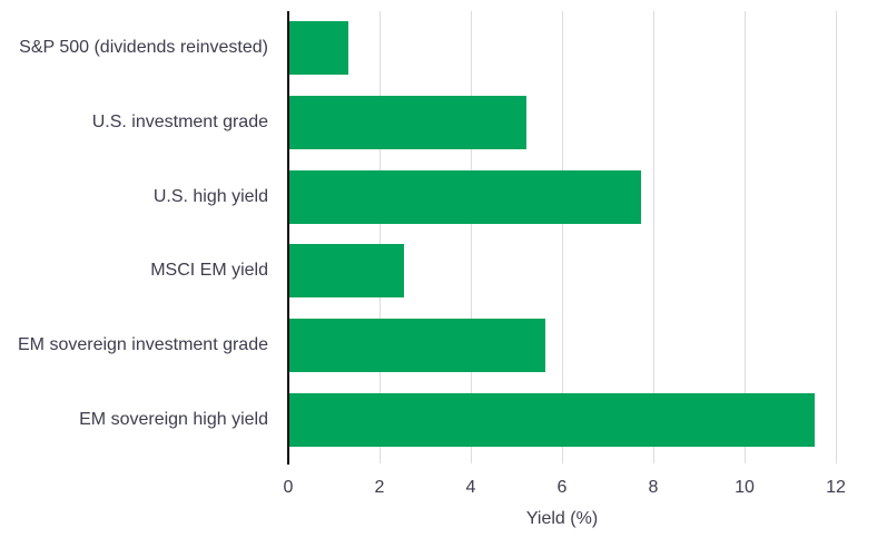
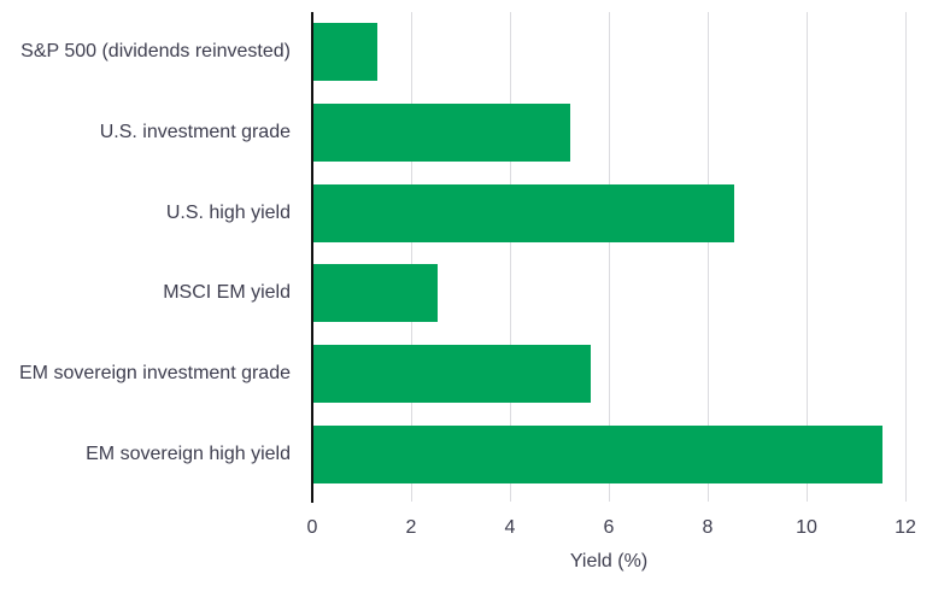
U.S. high yield: 7.7 -> 8.5
